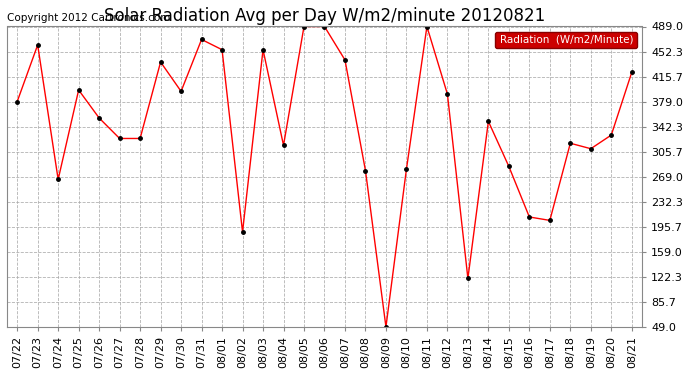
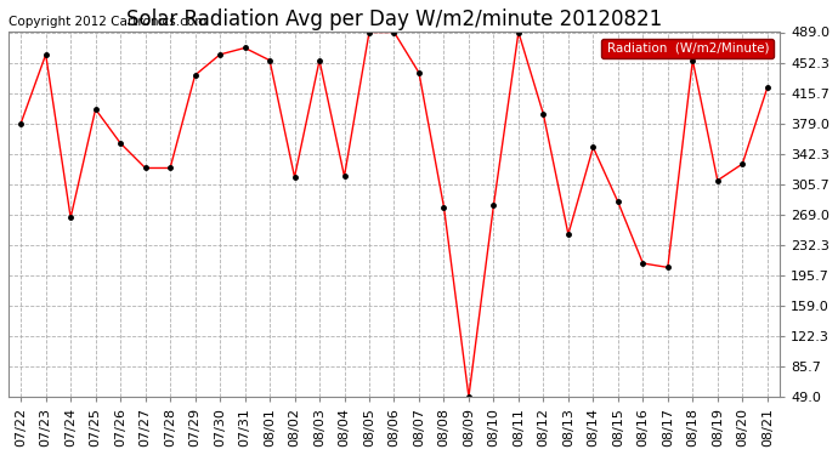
07/30: 394 -> 462
08/02: 188 -> 314
08/13: 120 -> 245
08/18: 318 -> 455
